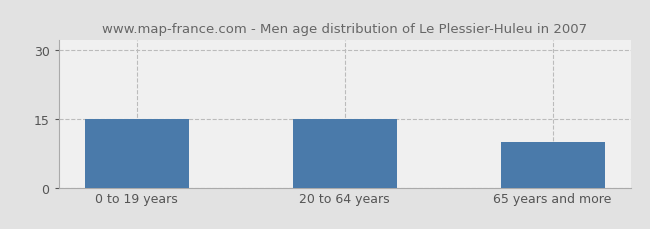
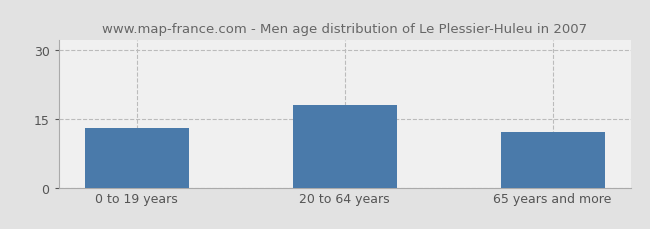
0 to 19 years: 15 -> 13
20 to 64 years: 15 -> 18
65 years and more: 10 -> 12
